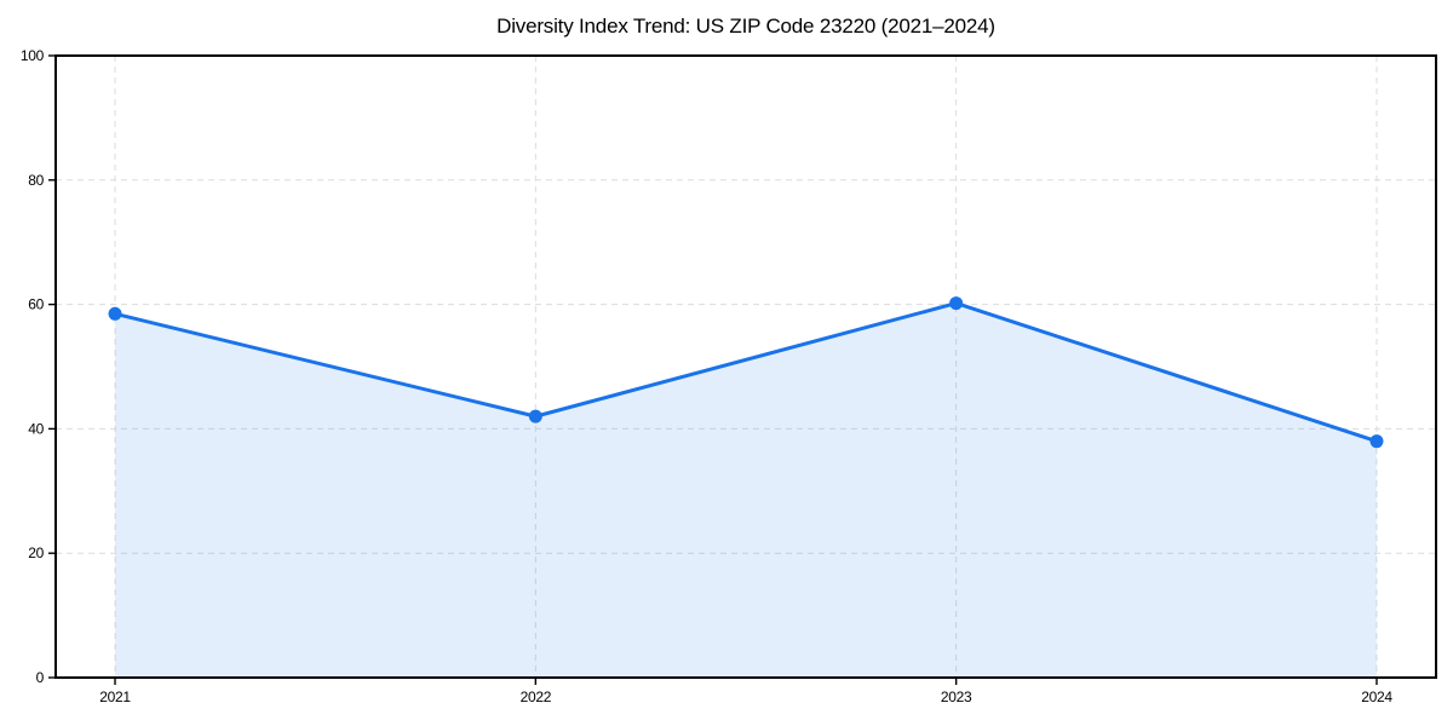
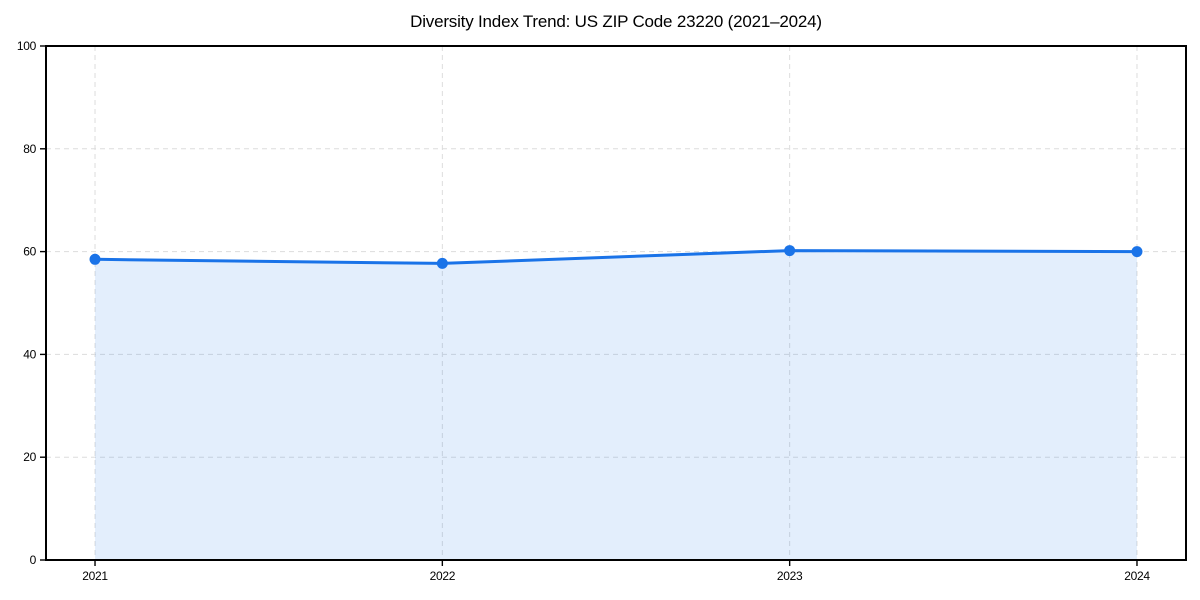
2022: 42 -> 58
2024: 38 -> 60
